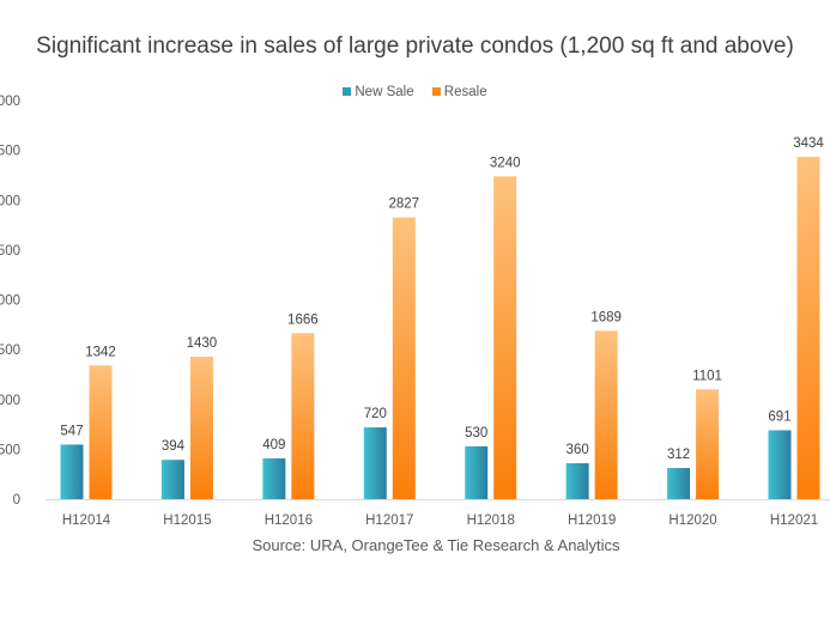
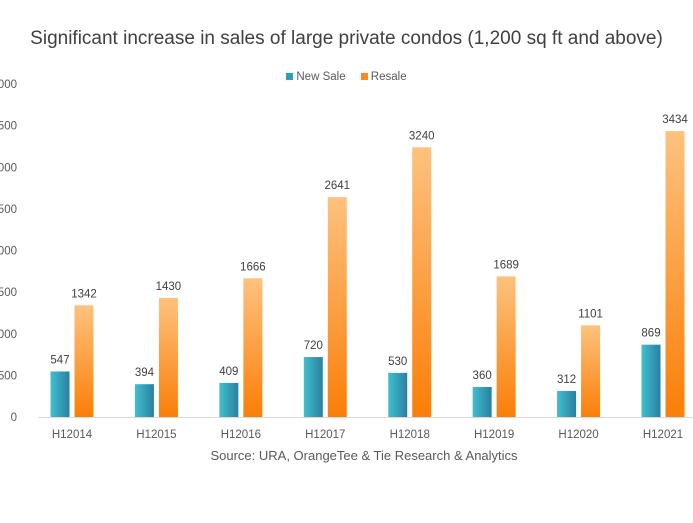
Resale/H12017: 2827 -> 2641
New Sale/H12021: 691 -> 869
